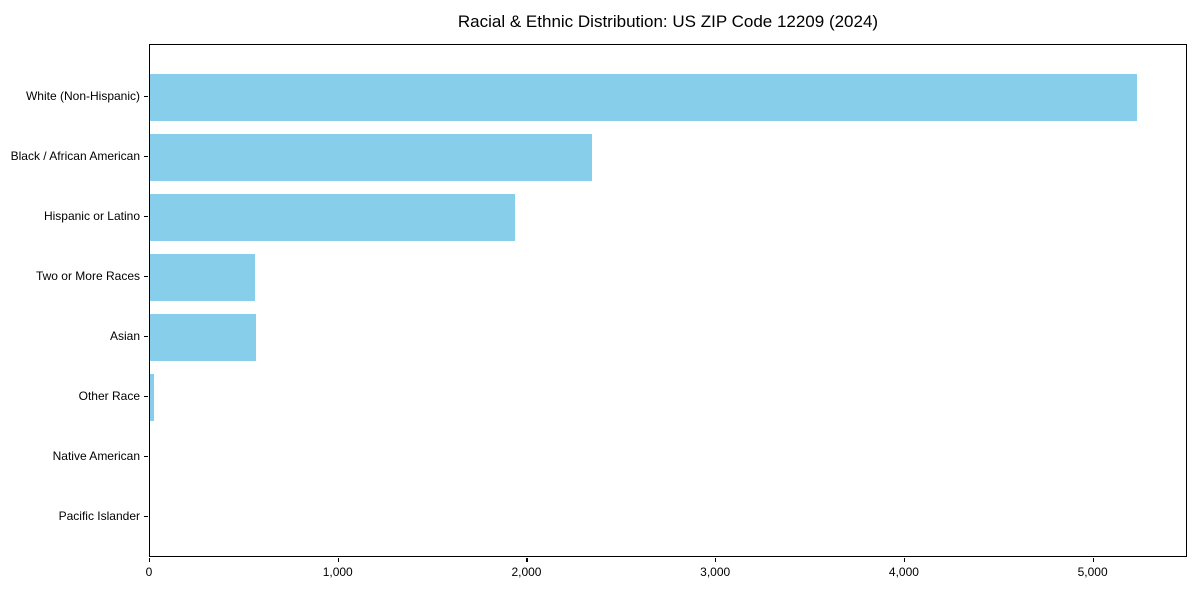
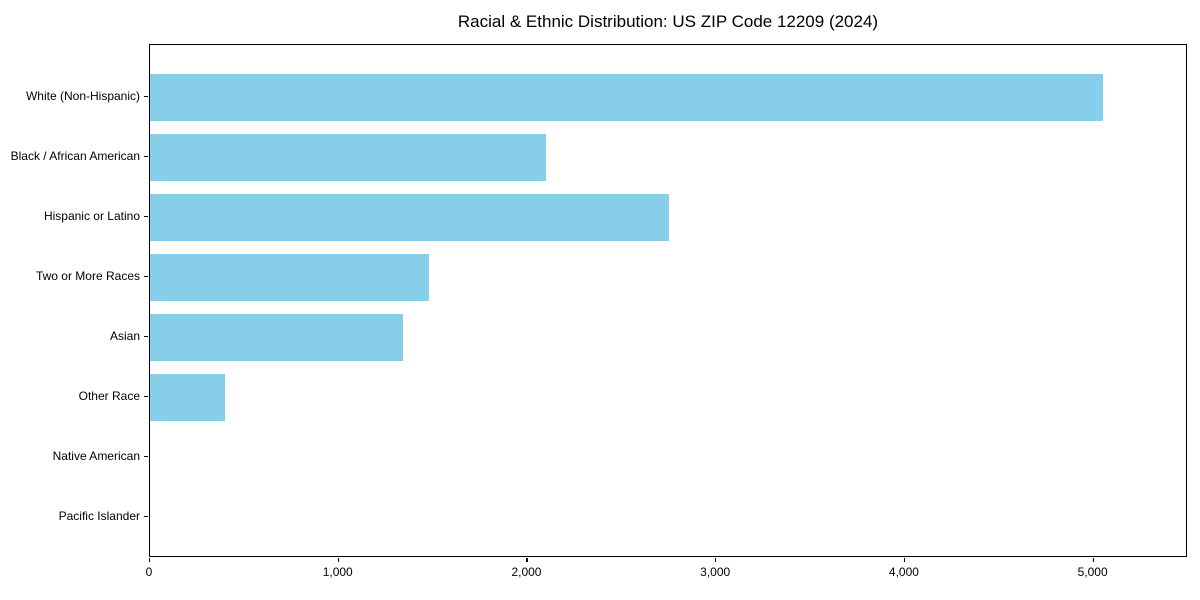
White (Non-Hispanic): 5230 -> 5050
Black / African American: 2340 -> 2100
Hispanic or Latino: 1940 -> 2750
Two or More Races: 560 -> 1480
Asian: 560 -> 1340
Other Race: 20 -> 400
